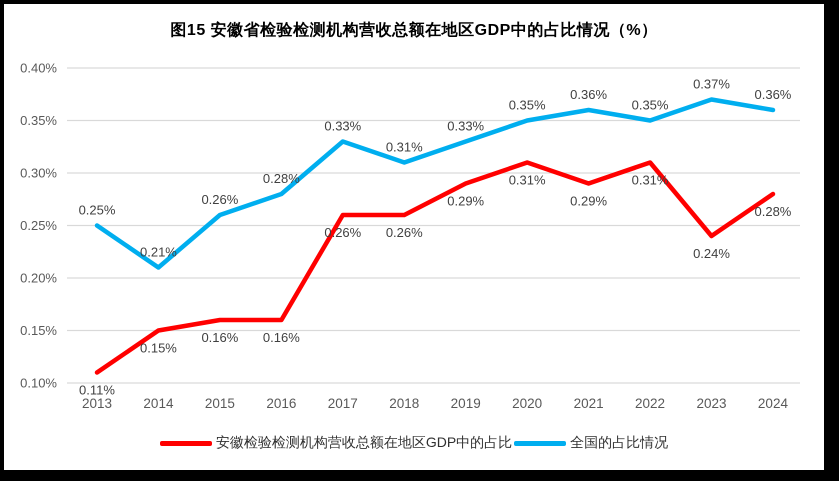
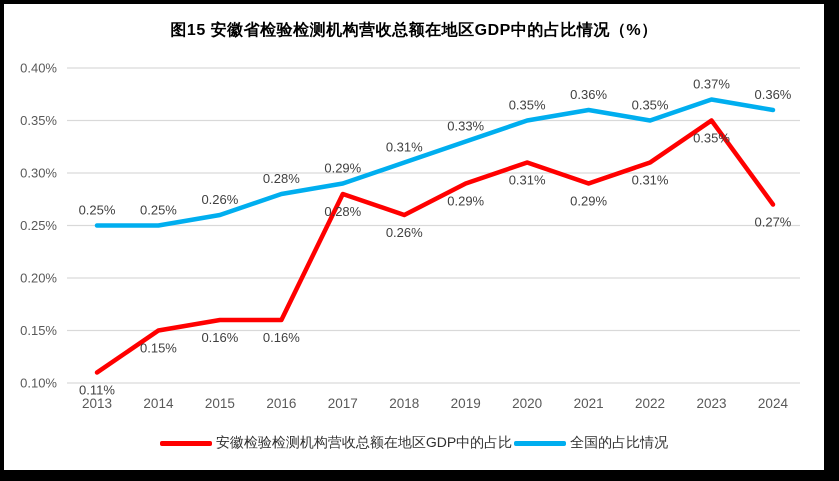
全国的占比情况/2014: 0.21% -> 0.25%
安徽检验检测机构营收总额在地区GDP中的占比/2017: 0.26% -> 0.28%
全国的占比情况/2017: 0.33% -> 0.29%
安徽检验检测机构营收总额在地区GDP中的占比/2023: 0.24% -> 0.35%
安徽检验检测机构营收总额在地区GDP中的占比/2024: 0.28% -> 0.27%
